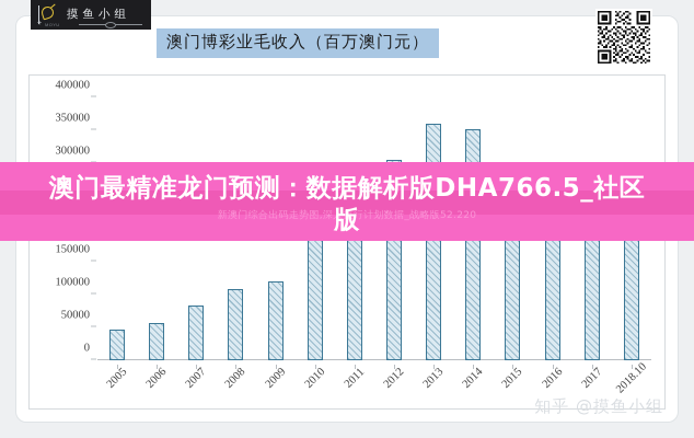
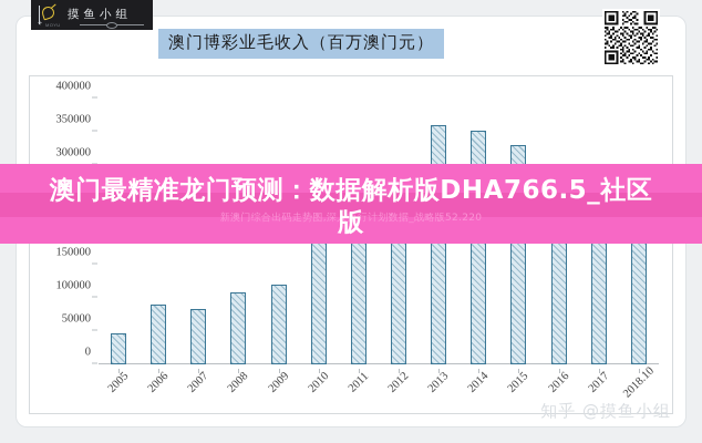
2006: 60000 -> 90000
2012: 300000 -> 270000
2015: 230000 -> 330000
